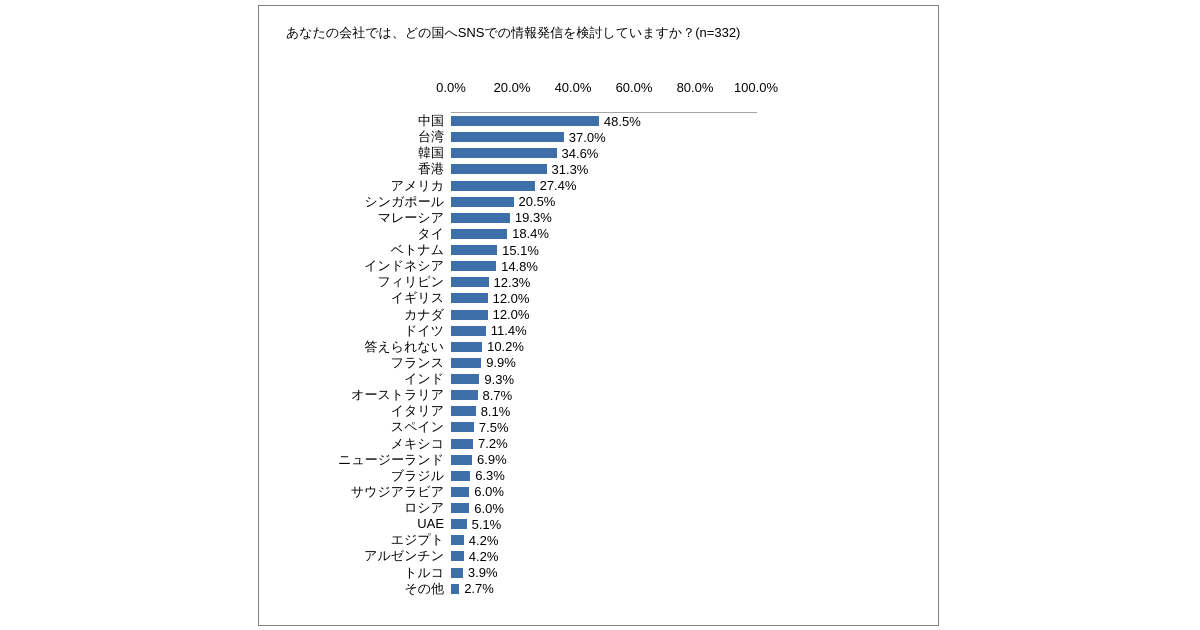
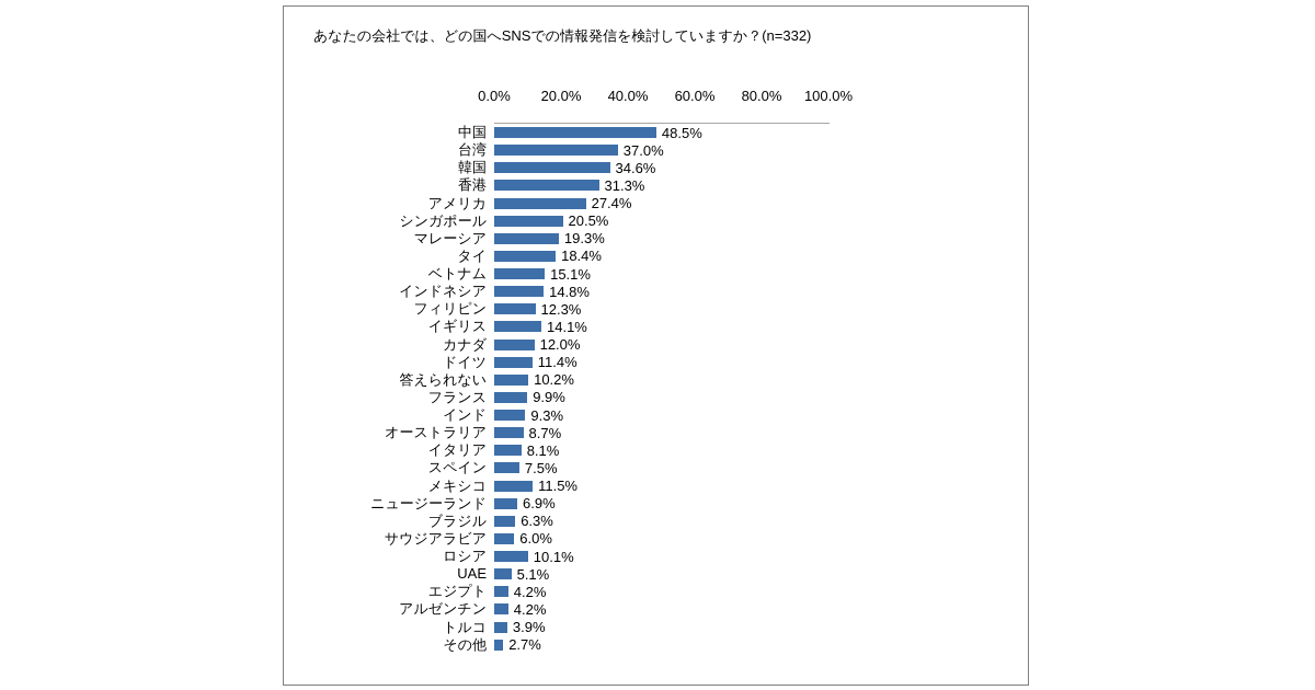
イギリス: 12.0% -> 14.1%
メキシコ: 7.2% -> 11.5%
ロシア: 6.0% -> 10.1%
